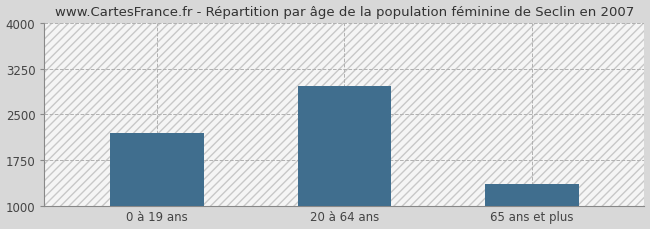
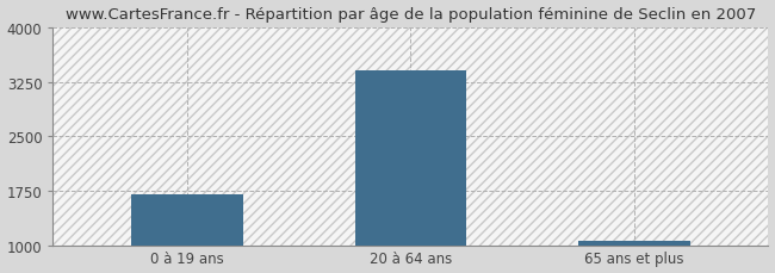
0 à 19 ans: 2200 -> 1700
20 à 64 ans: 2960 -> 3400
65 ans et plus: 1360 -> 1060
